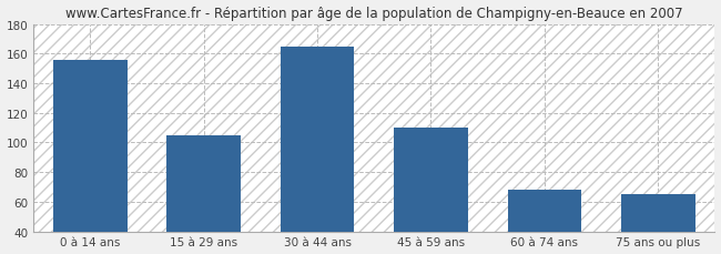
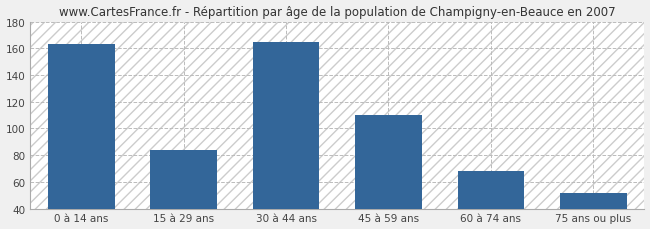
0 à 14 ans: 156 -> 163
15 à 29 ans: 105 -> 84
75 ans ou plus: 65 -> 52
